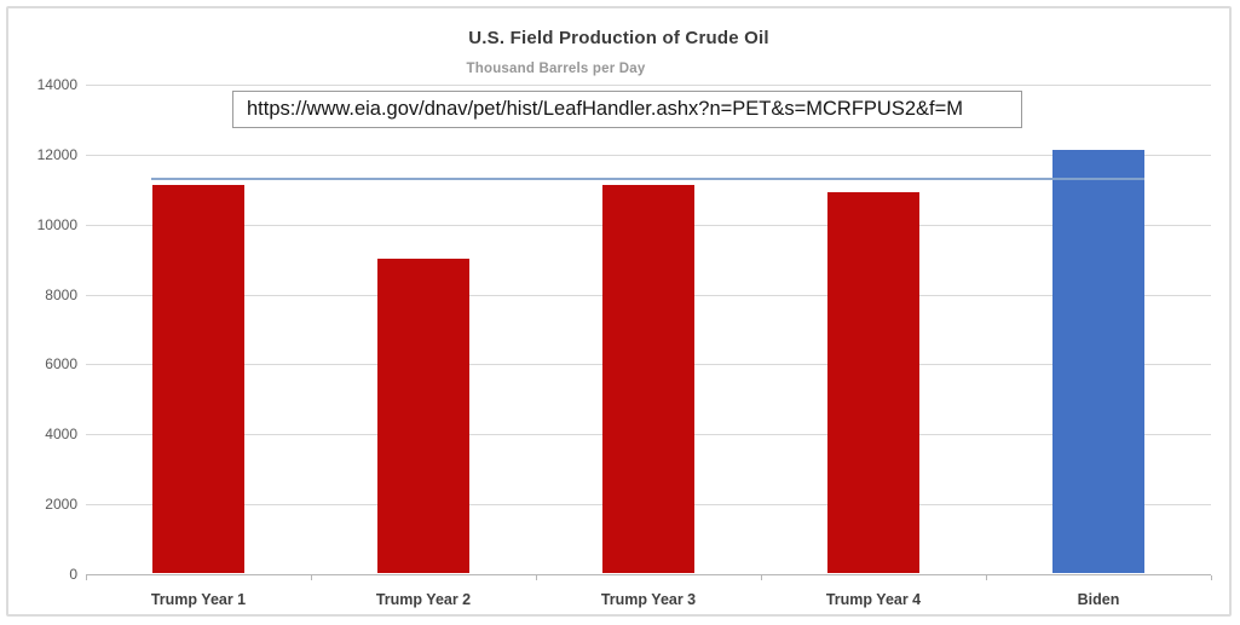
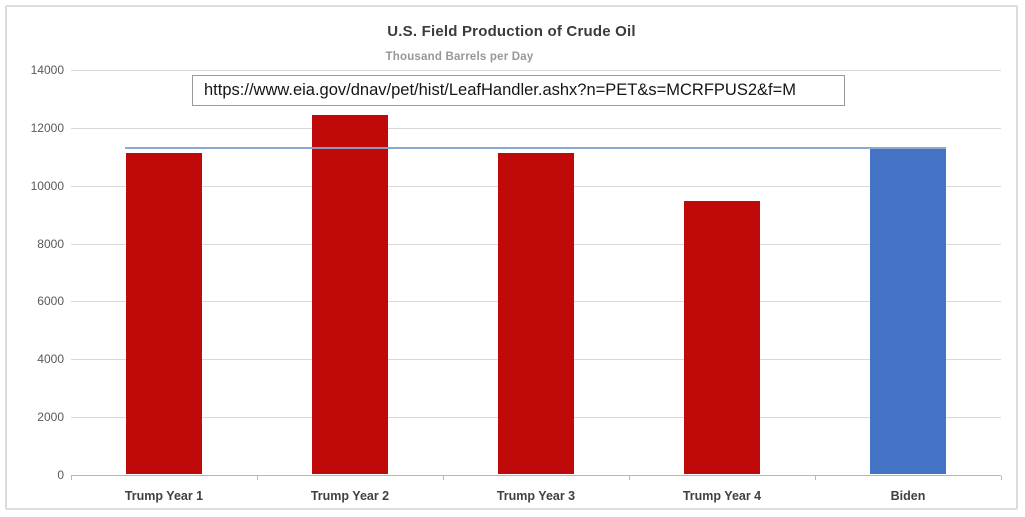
Trump Year 2: 9000 -> 12400
Trump Year 4: 10900 -> 9400
Biden: 12100 -> 11200
